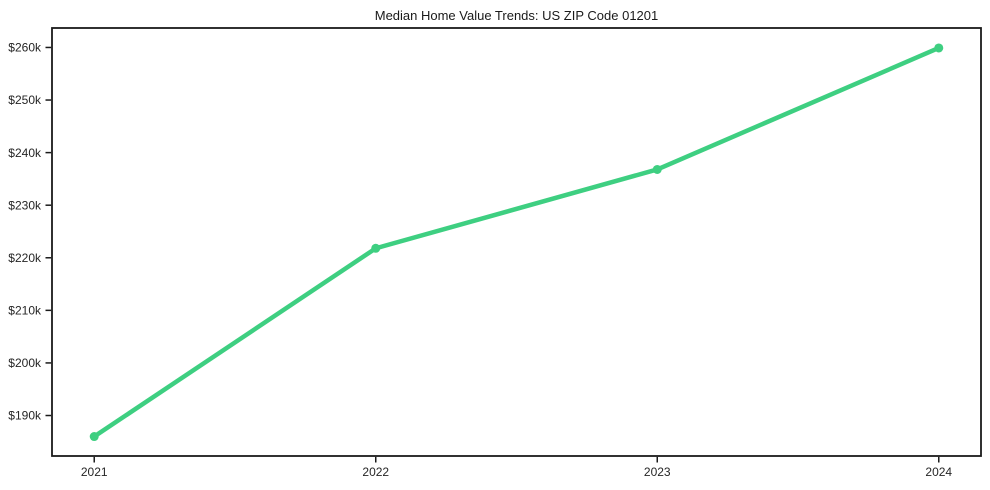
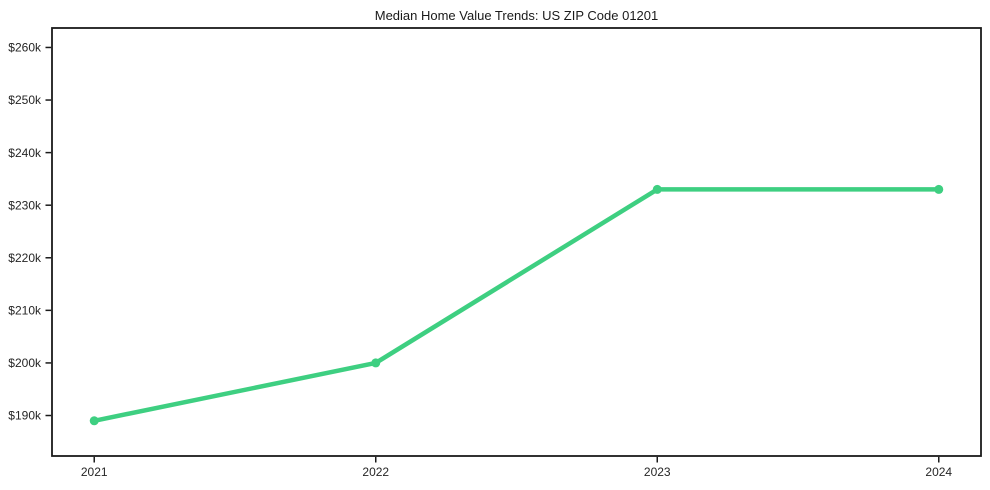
2021: $186k -> $189k
2022: $222k -> $200k
2023: $237k -> $233k
2024: $260k -> $233k
